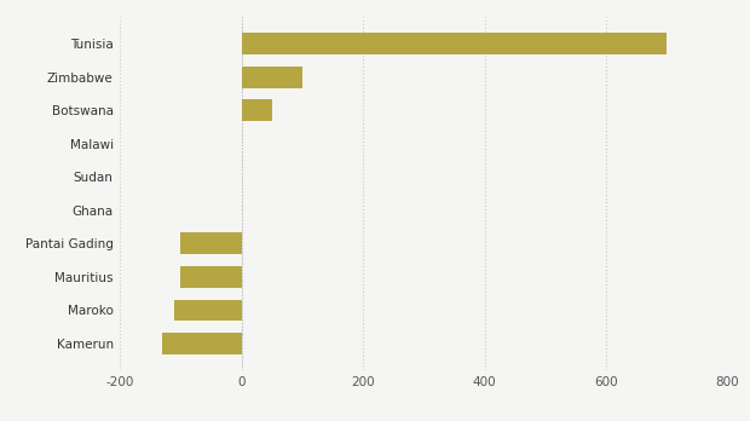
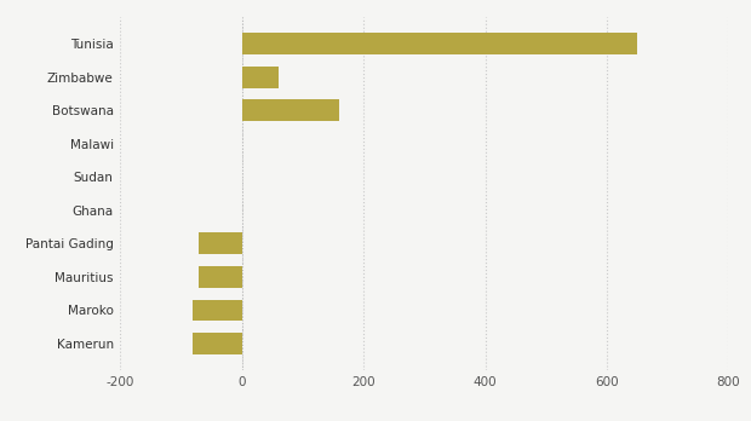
Tunisia: 700 -> 650
Zimbabwe: 100 -> 60
Botswana: 50 -> 160
Pantai Gading: -100 -> -70
Mauritius: -100 -> -70
Maroko: -110 -> -80
Kamerun: -130 -> -80
